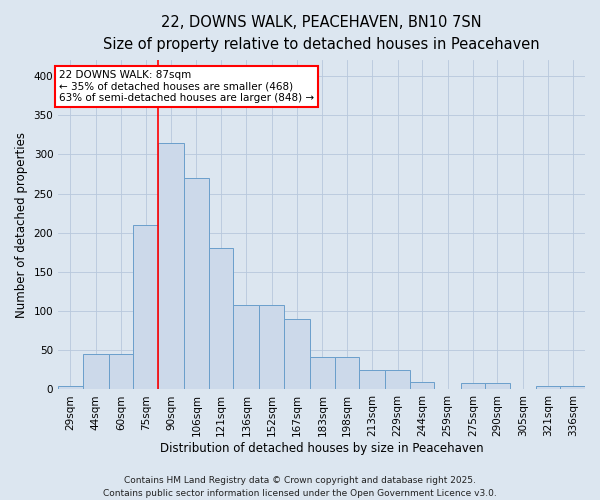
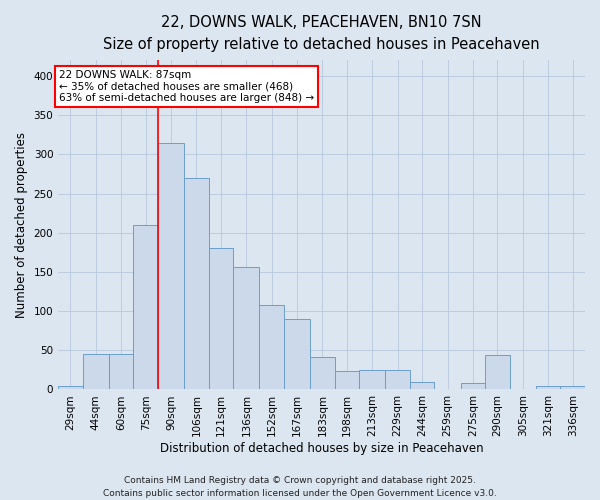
136sqm: 108 -> 156
198sqm: 42 -> 24
290sqm: 8 -> 44
